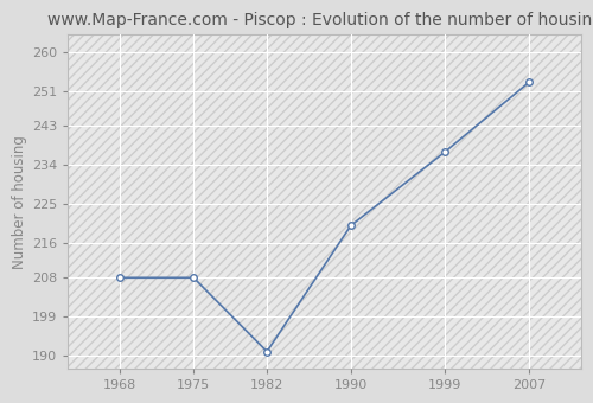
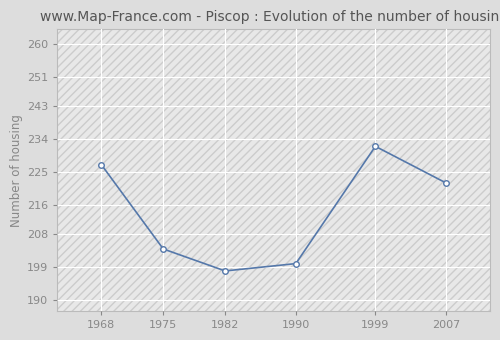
1968: 208 -> 227
1975: 208 -> 204
1982: 191 -> 198
1990: 220 -> 200
1999: 237 -> 232
2007: 253 -> 222
